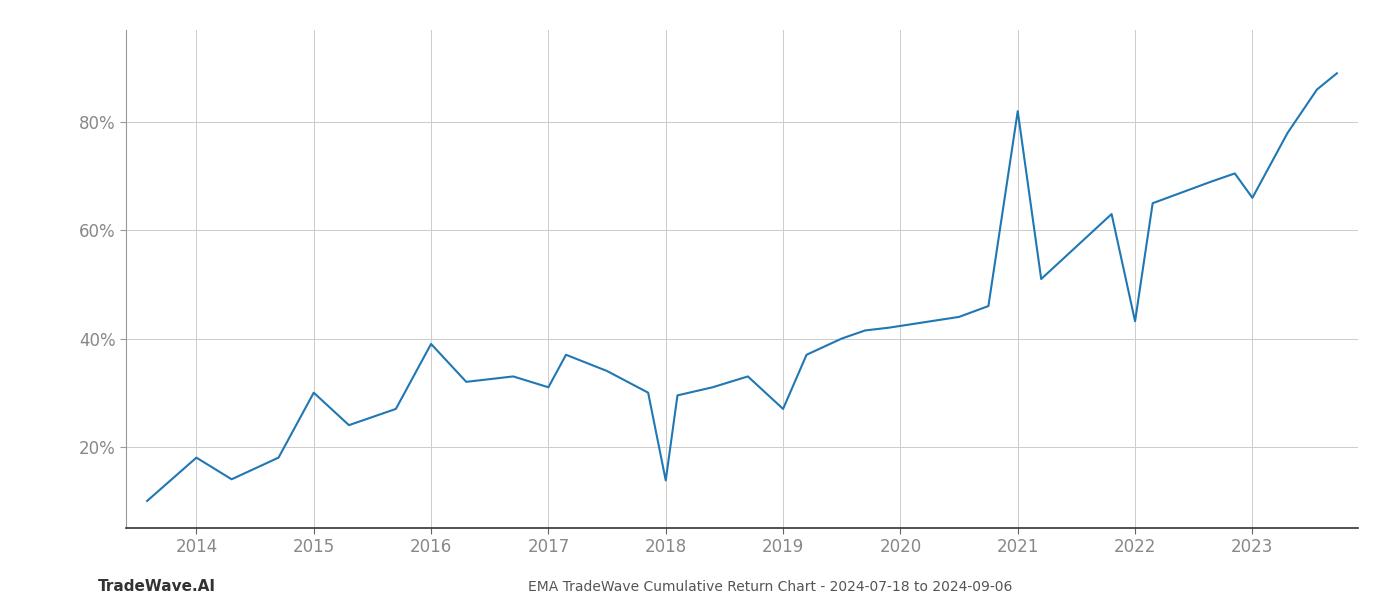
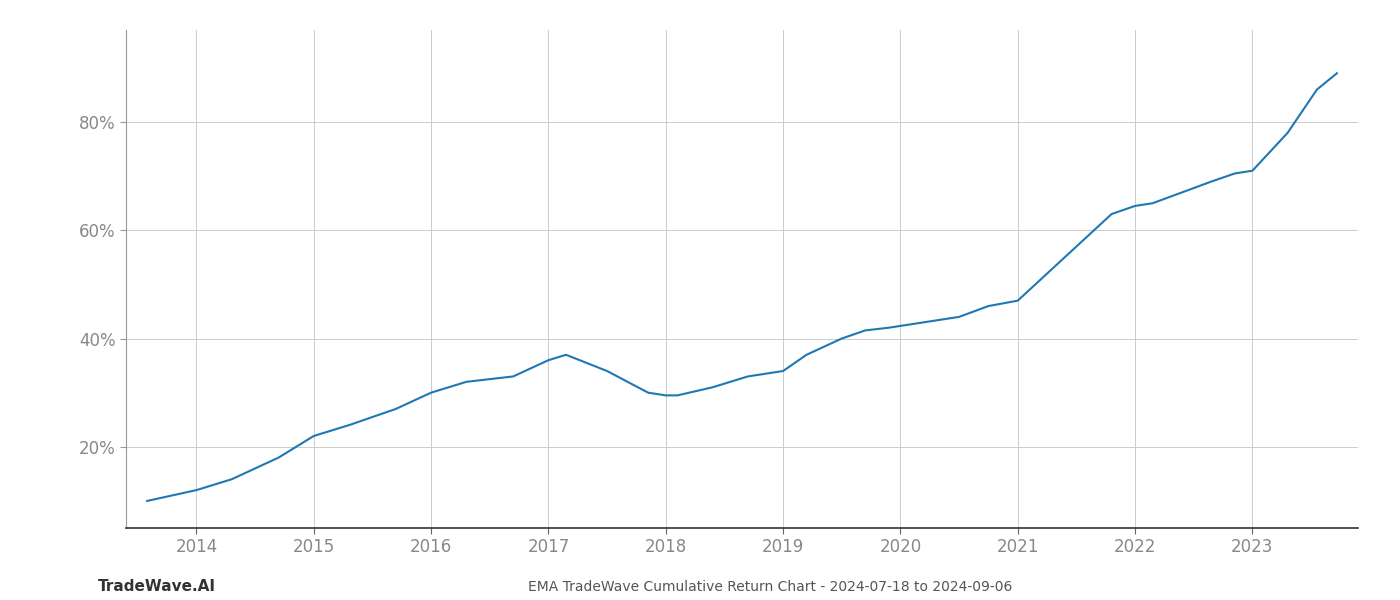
2014: 18.0% -> 12.0%
2015: 30.0% -> 22.0%
2016: 39.0% -> 30.0%
2017: 31.0% -> 36.0%
2018: 13.8% -> 29.5%
2019: 27.0% -> 34.0%
2021: 82.0% -> 47.0%
2022: 43.2% -> 64.5%
2023: 66.0% -> 71.0%
